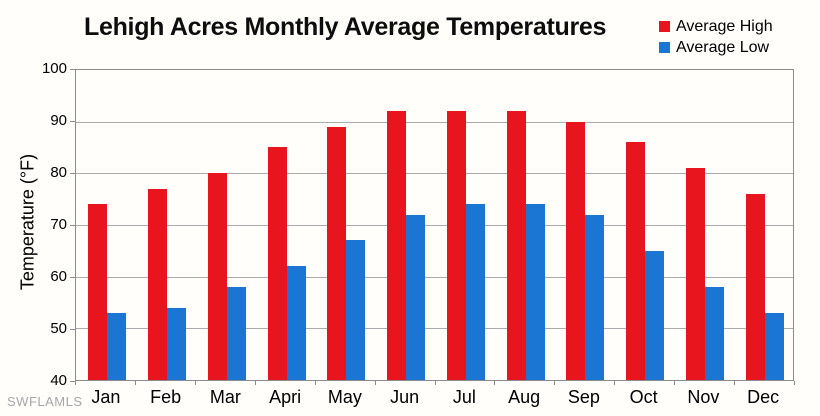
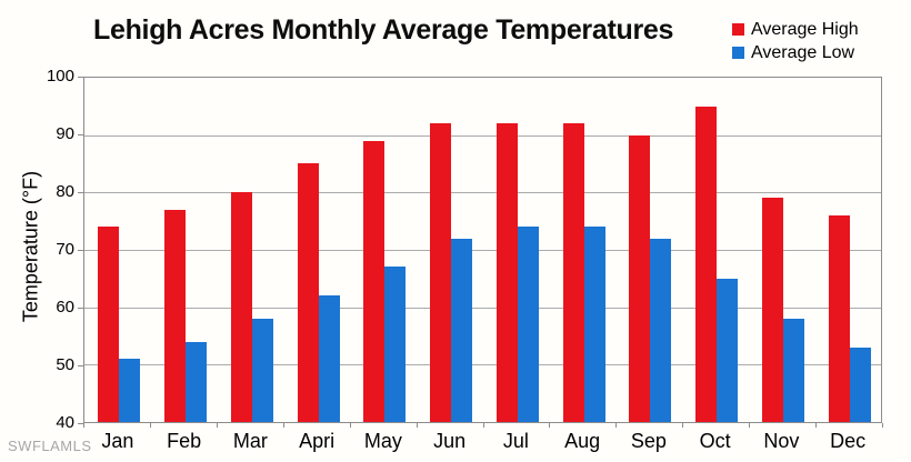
Average Low/Jan: 53 -> 51
Average High/Oct: 86 -> 95
Average High/Nov: 81 -> 79
